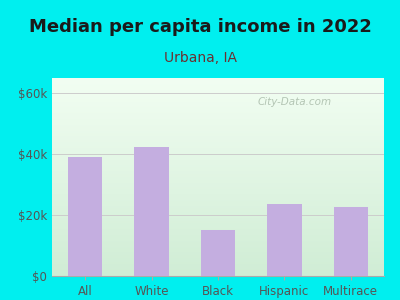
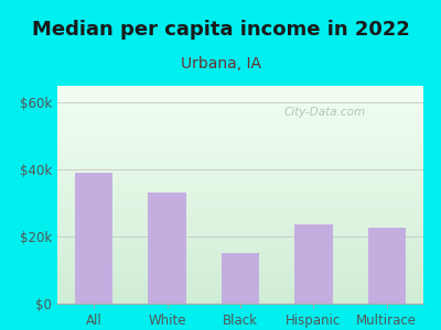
White: $42.5k -> $33.0k
